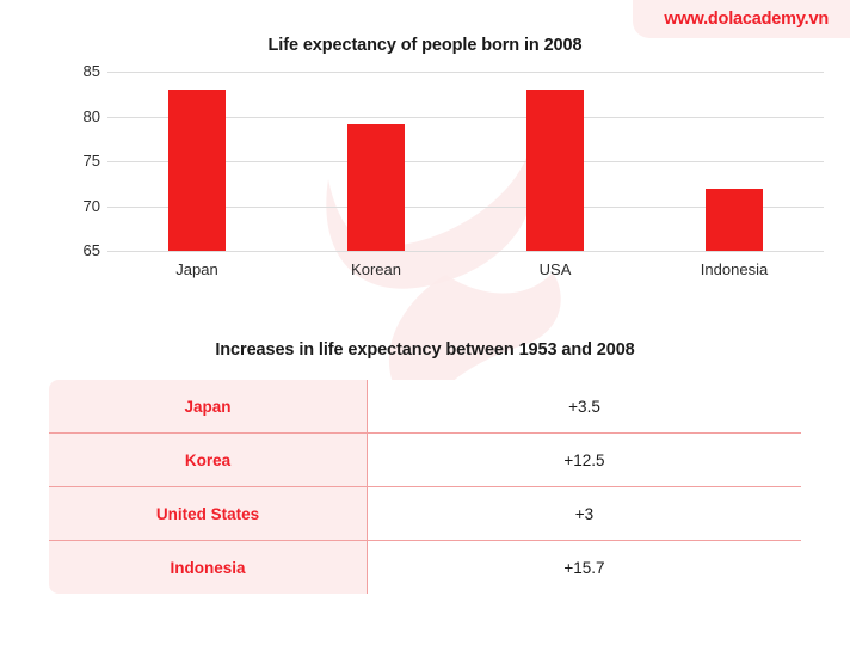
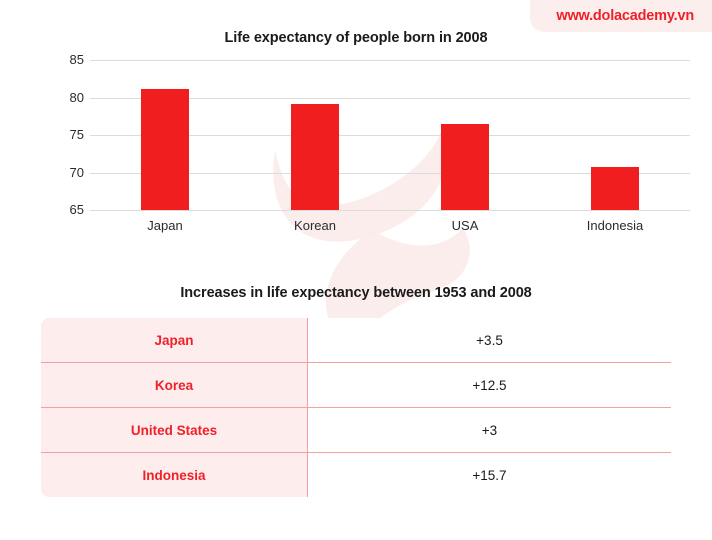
Japan: 83 -> 81
USA: 83 -> 76
Indonesia: 72 -> 71
